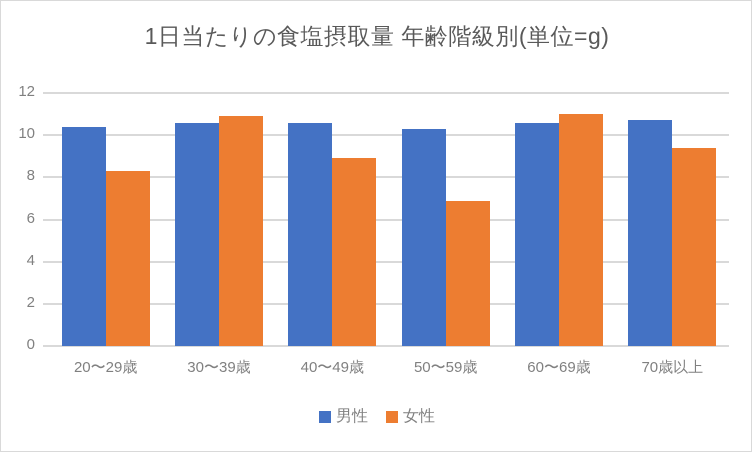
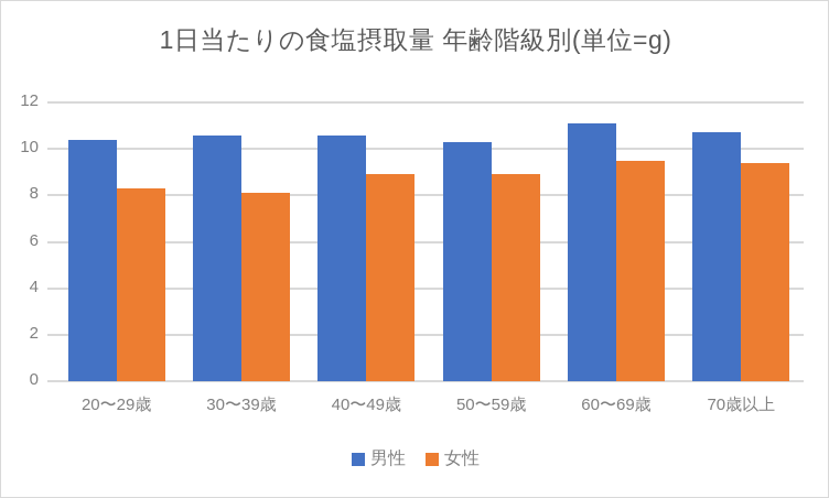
女性/30〜39歳: 10.9 -> 8.1
女性/50〜59歳: 6.9 -> 8.9
男性/60〜69歳: 10.6 -> 11.1
女性/60〜69歳: 11.0 -> 9.5
